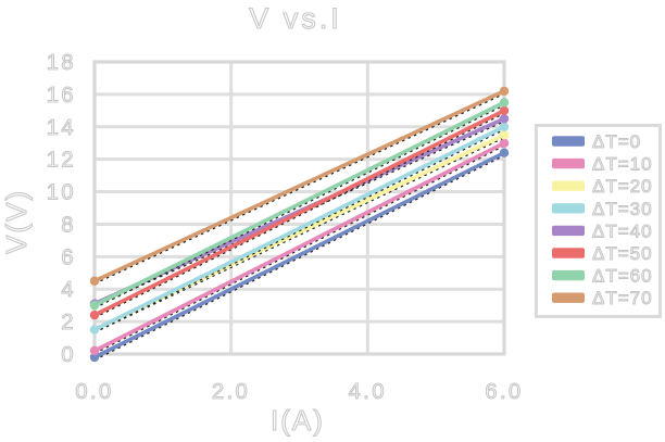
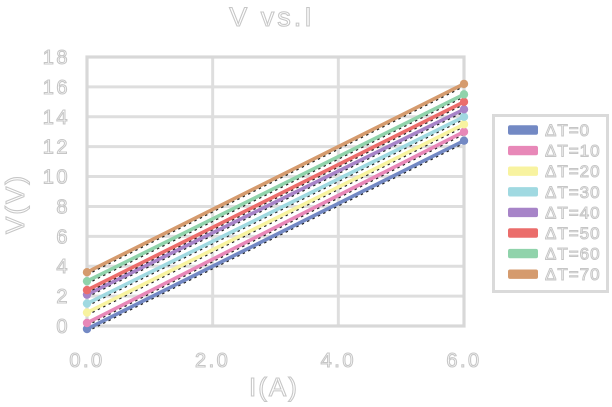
ΔT=20/0: 1.5 -> 0.9
ΔT=40/0: 3.1 -> 2.1
ΔT=70/0: 4.5 -> 3.6
